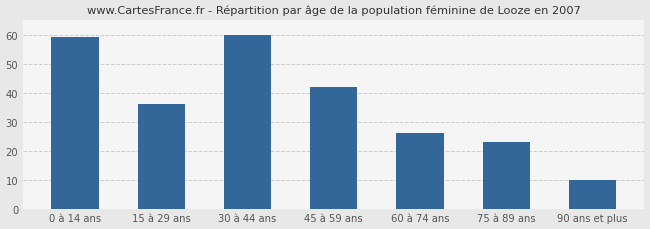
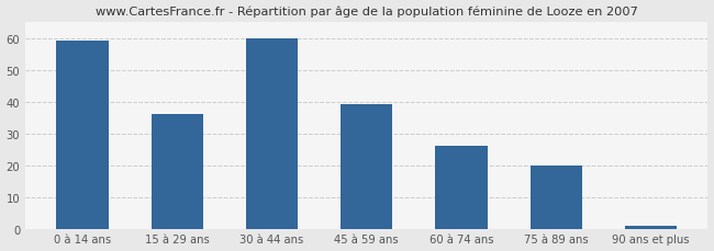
45 à 59 ans: 42 -> 39
75 à 89 ans: 23 -> 20
90 ans et plus: 10 -> 1
